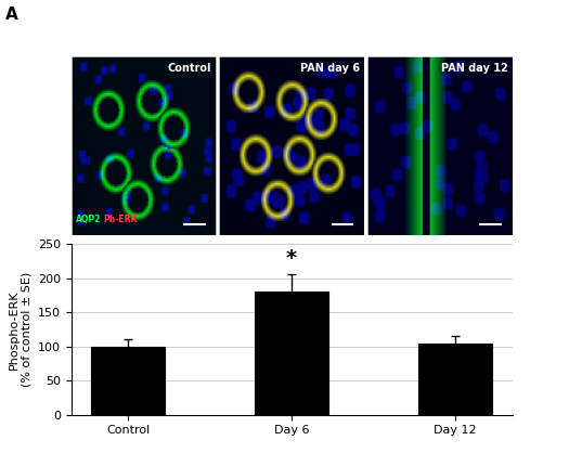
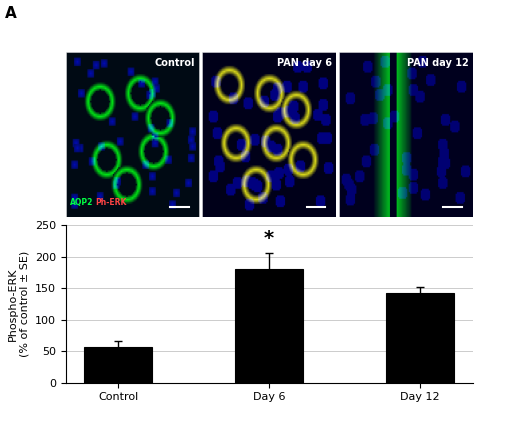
Control: 100 -> 56
Day 12: 105 -> 142
